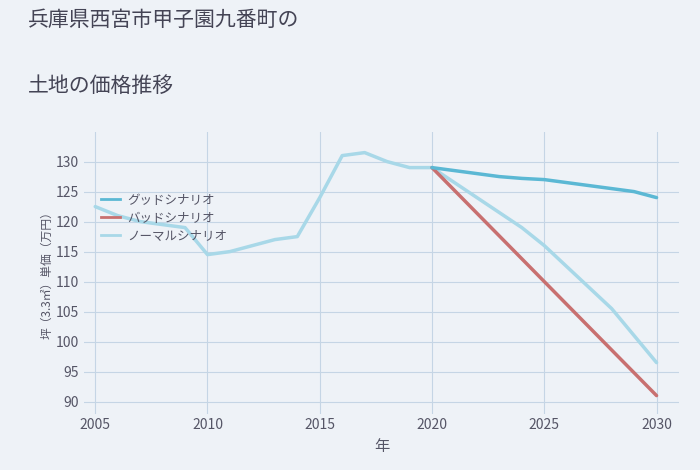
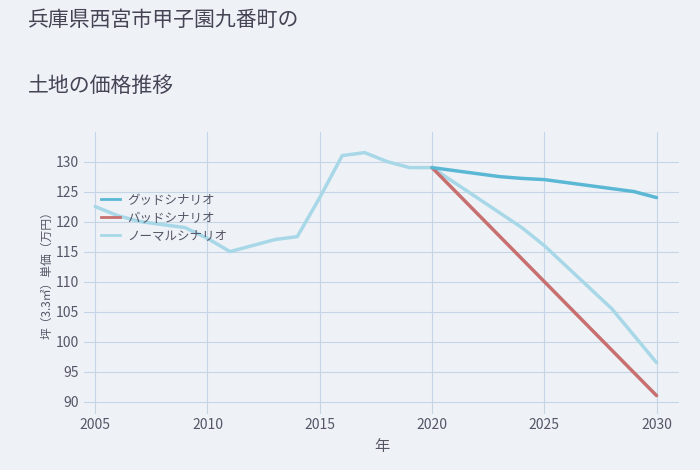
ノーマルシナリオ/2010: 114.5 -> 117.2
